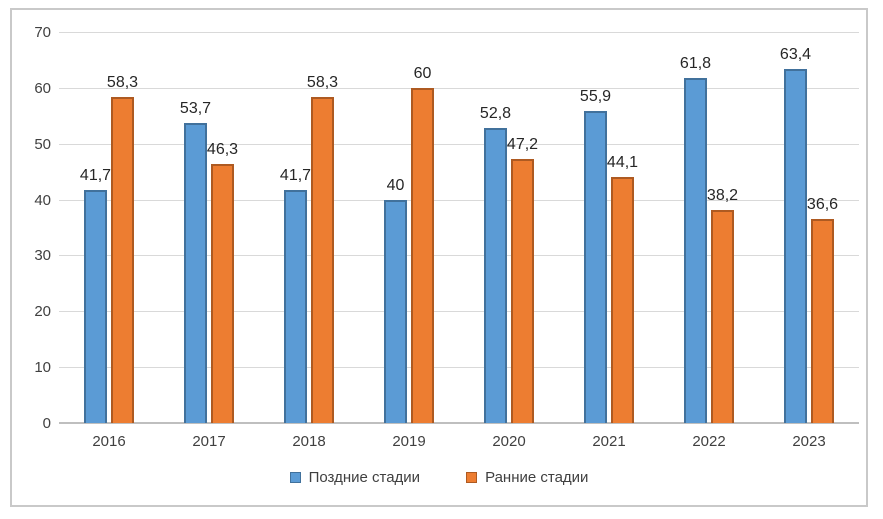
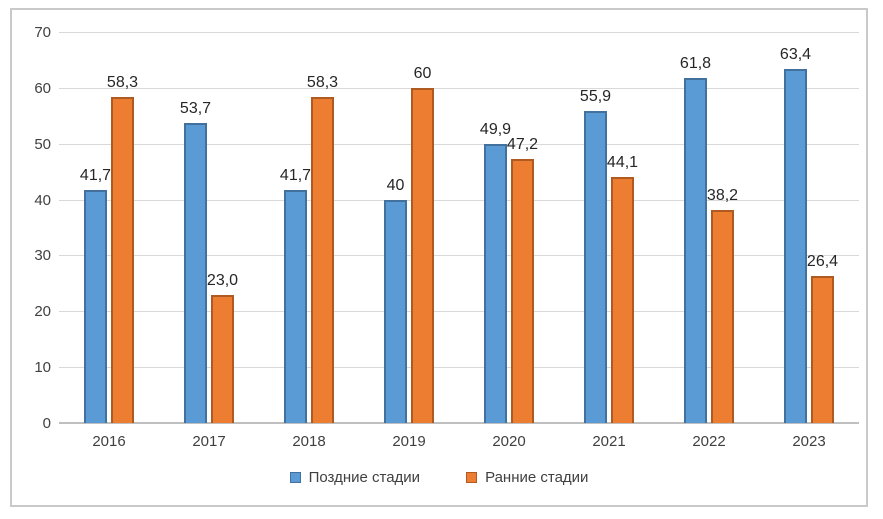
Ранние стадии/2017: 46,3 -> 23,0
Поздние стадии/2020: 52,8 -> 49,9
Ранние стадии/2023: 36,6 -> 26,4
